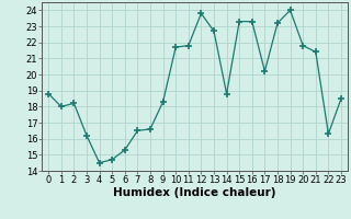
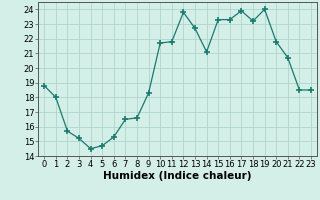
2: 18.2 -> 15.7
3: 16.2 -> 15.2
14: 18.8 -> 21.1
17: 20.2 -> 23.9
21: 21.4 -> 20.7
22: 16.3 -> 18.5
